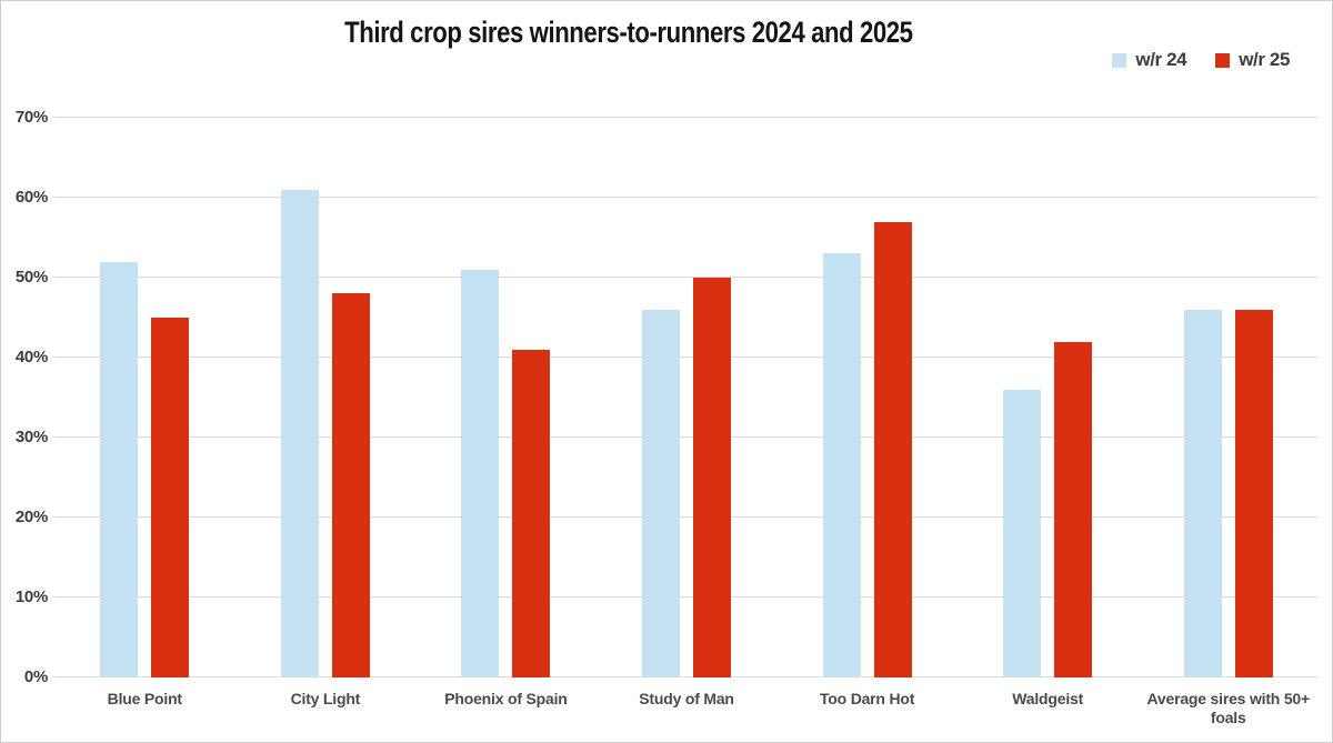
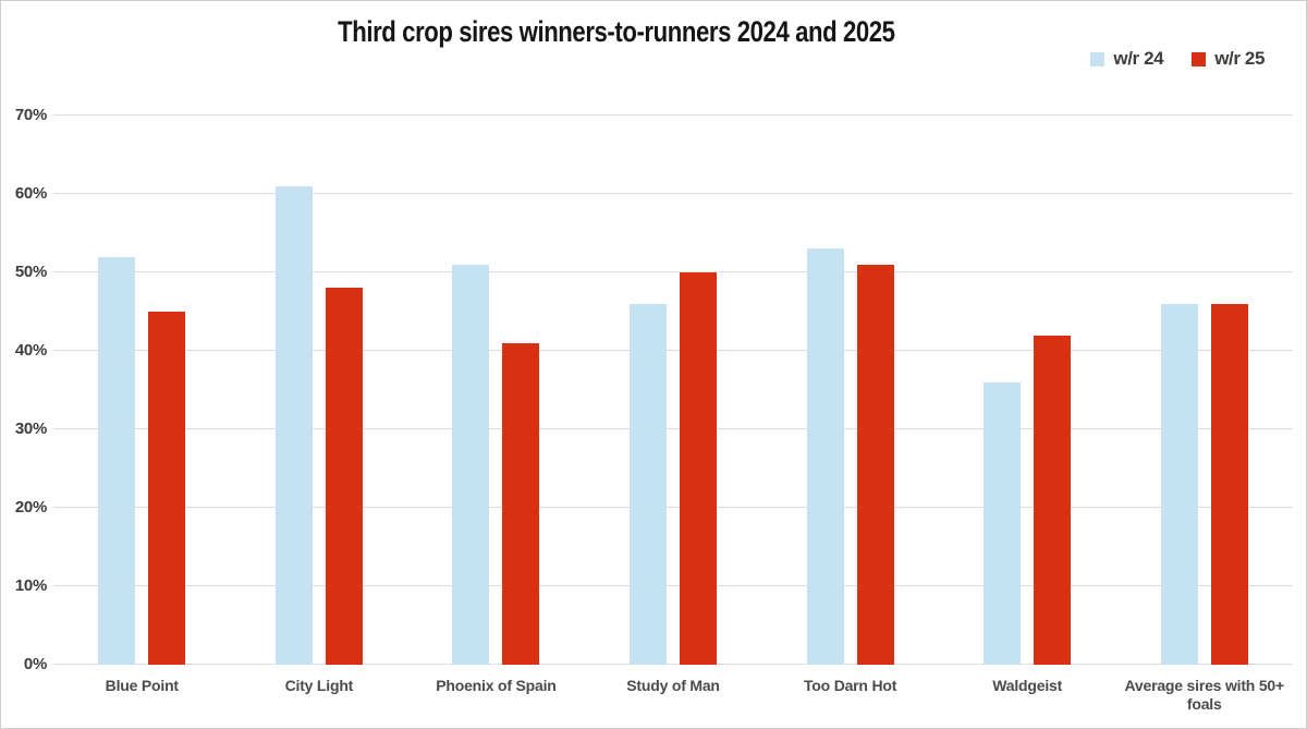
w/r 25/Too Darn Hot: 57% -> 51%
